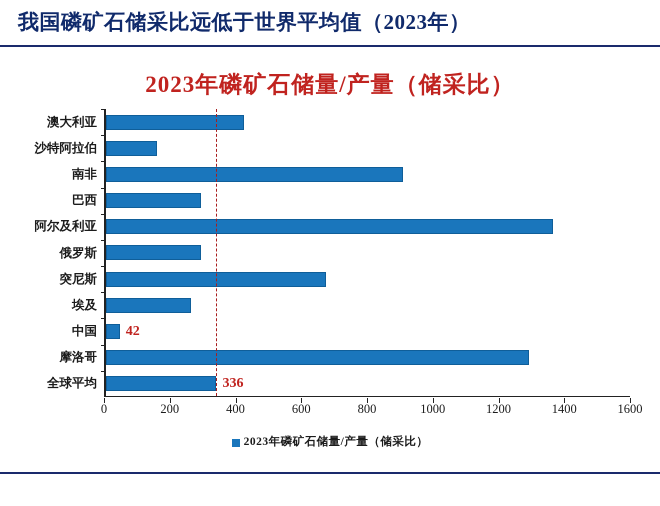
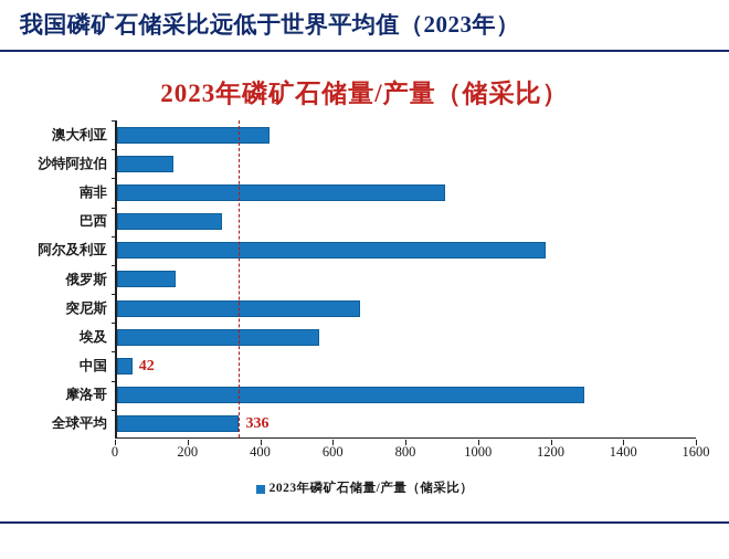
阿尔及利亚: 1360 -> 1180
俄罗斯: 290 -> 160
埃及: 260 -> 560
